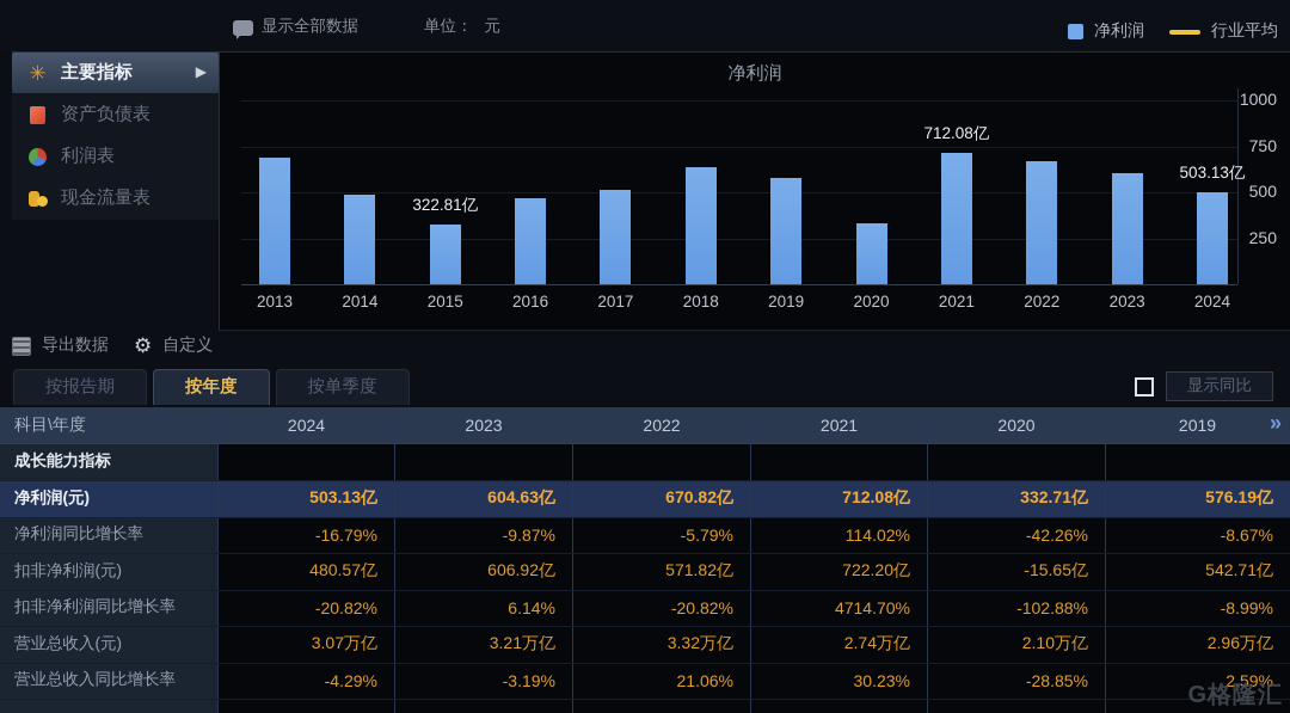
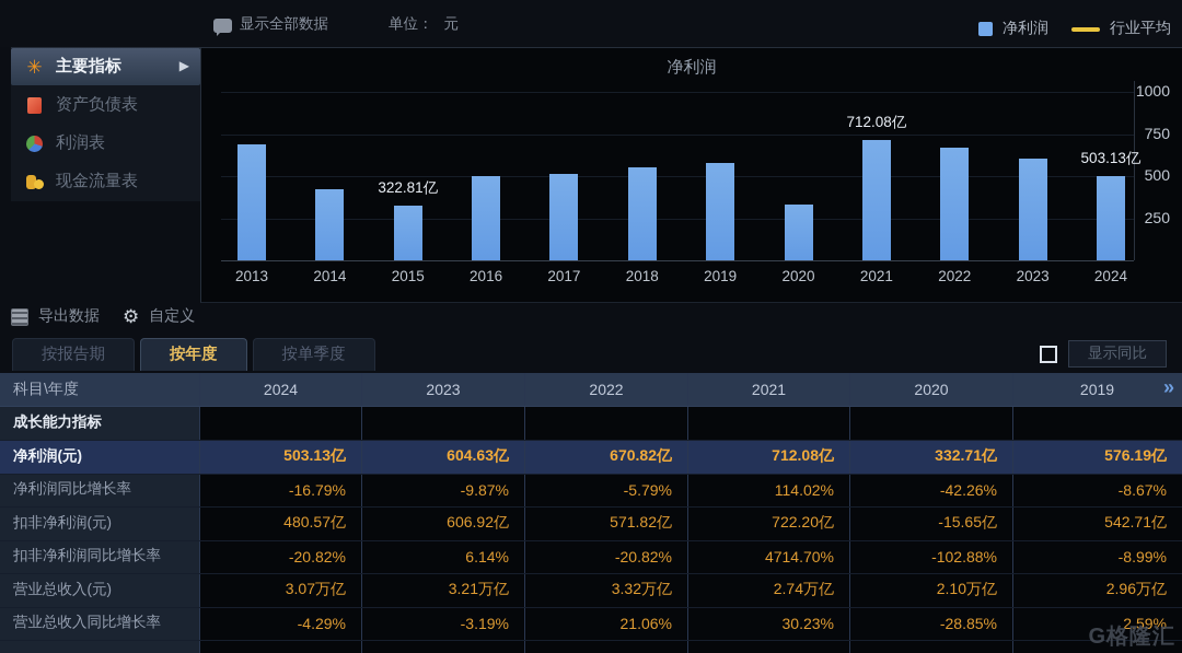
2014: 490 -> 420
2016: 470 -> 500
2018: 640 -> 550
